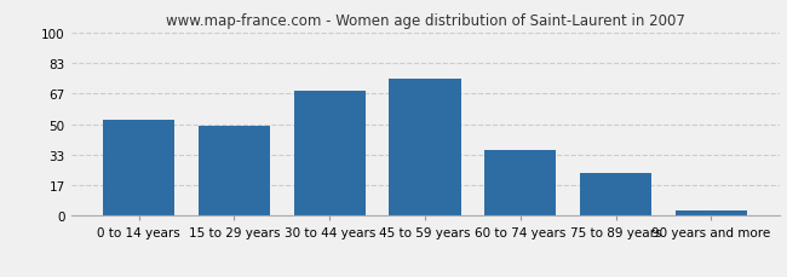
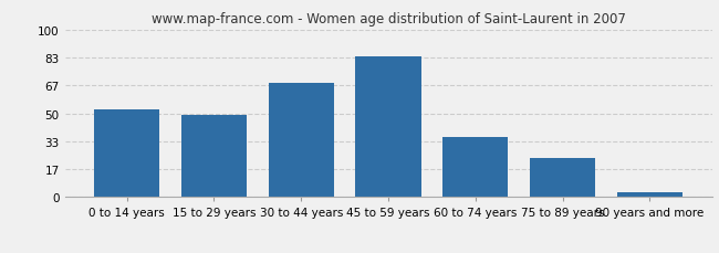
45 to 59 years: 75 -> 84
